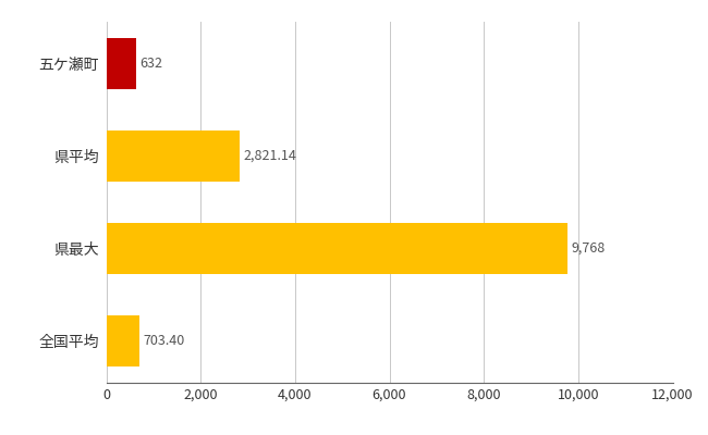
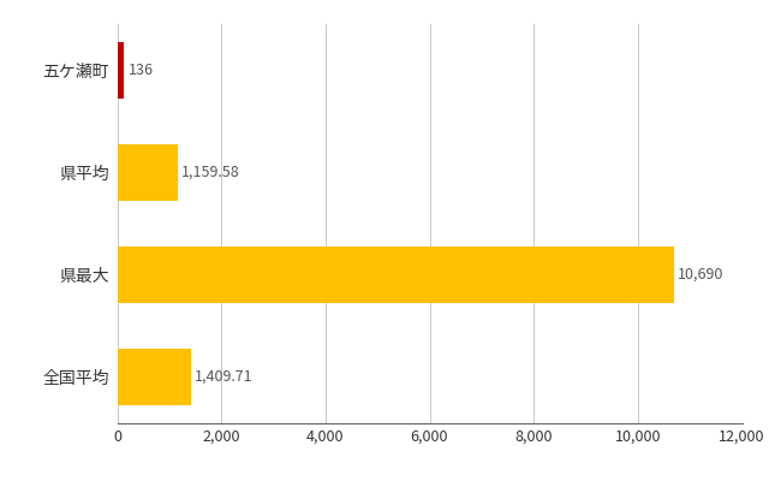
五ケ瀬町: 632 -> 136
県平均: 2,821.14 -> 1,159.58
県最大: 9,768 -> 10,690
全国平均: 703.40 -> 1,409.71
